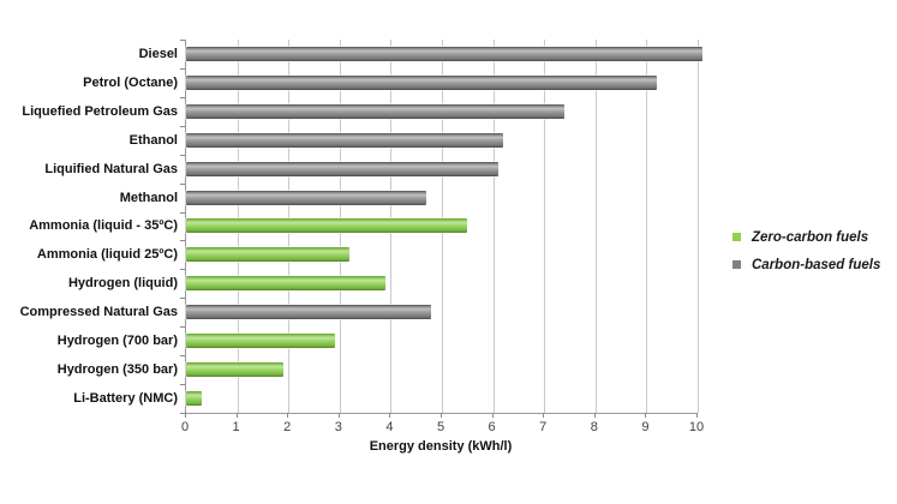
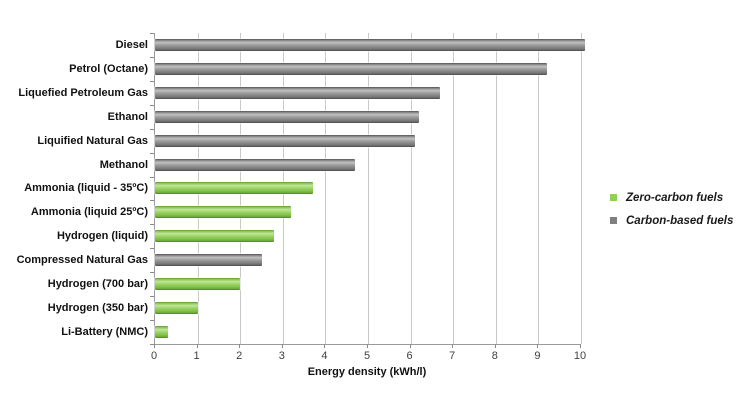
Liquefied Petroleum Gas: 7.4 -> 6.7
Ammonia (liquid - 35ºC): 5.5 -> 3.7
Hydrogen (liquid): 3.9 -> 2.8
Compressed Natural Gas: 4.8 -> 2.5
Hydrogen (700 bar): 2.9 -> 2.0
Hydrogen (350 bar): 1.9 -> 1.0
